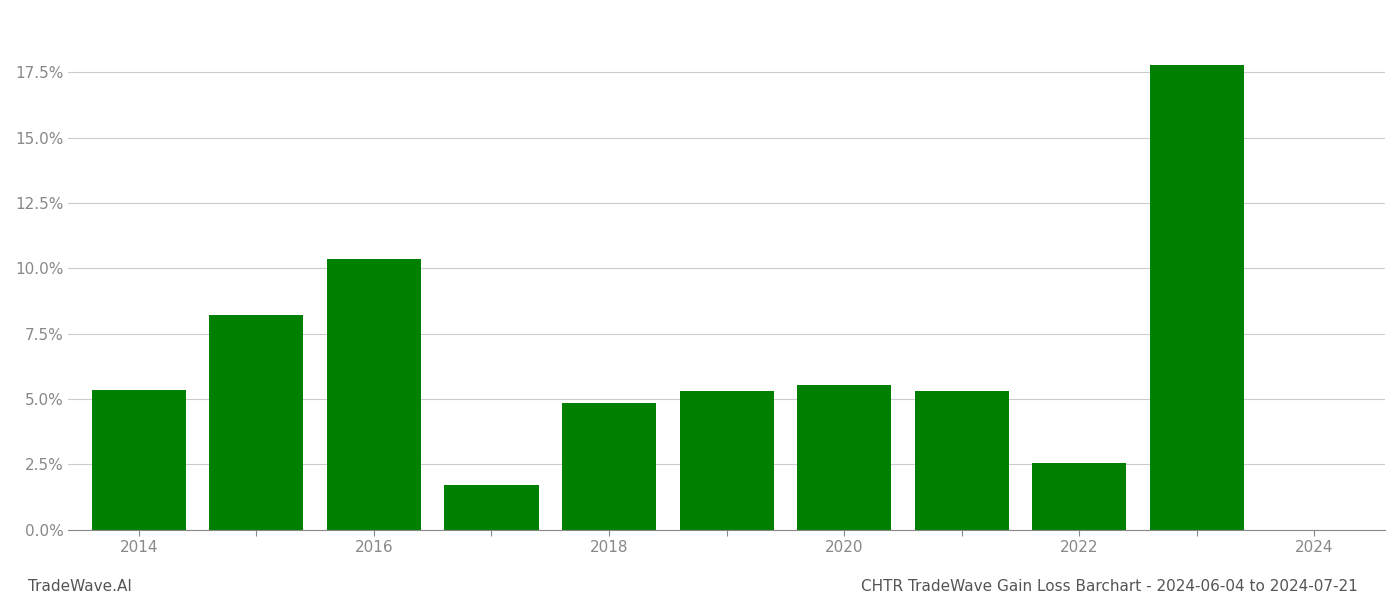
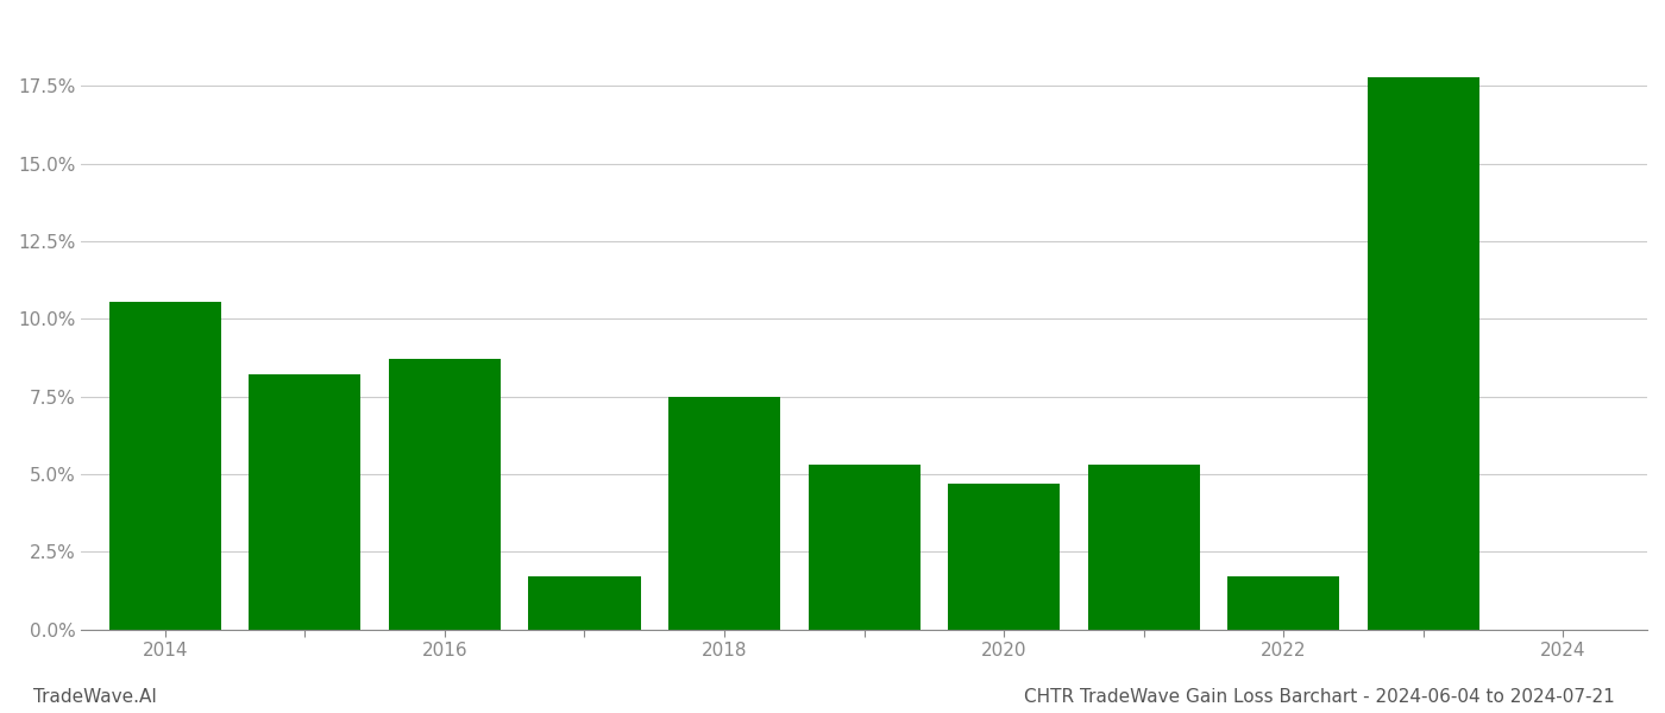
2014: 5.35% -> 10.55%
2016: 10.35% -> 8.70%
2018: 4.85% -> 7.50%
2020: 5.55% -> 4.70%
2022: 2.55% -> 1.70%
